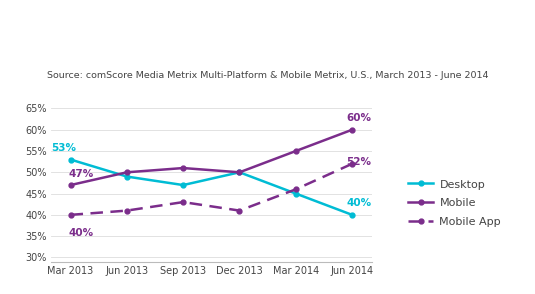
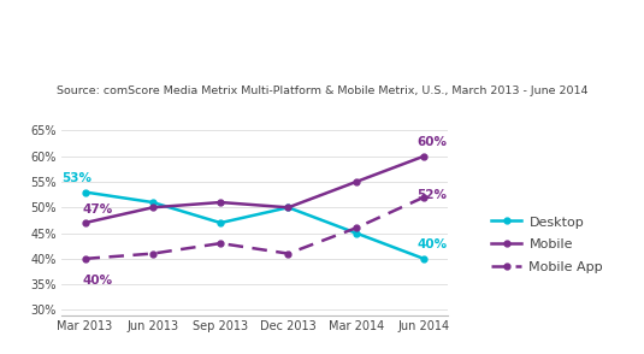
Desktop/Jun 2013: 49% -> 51%
